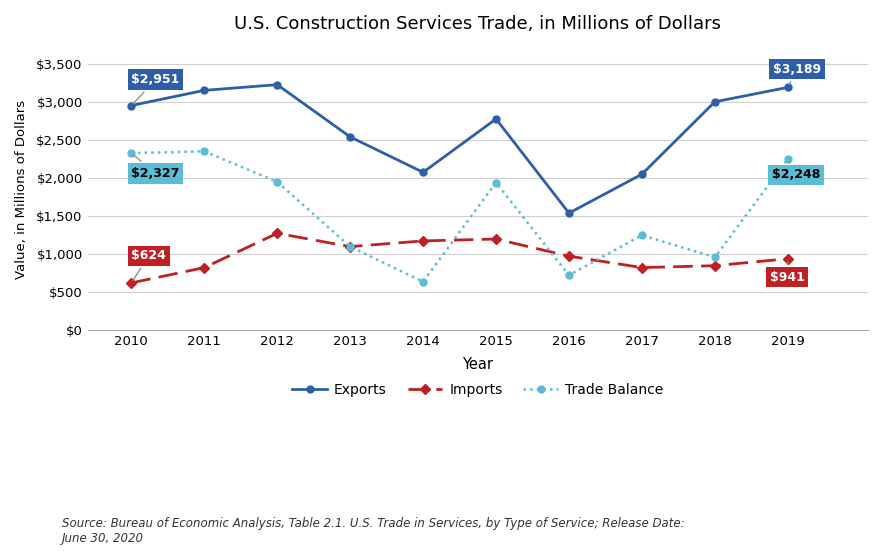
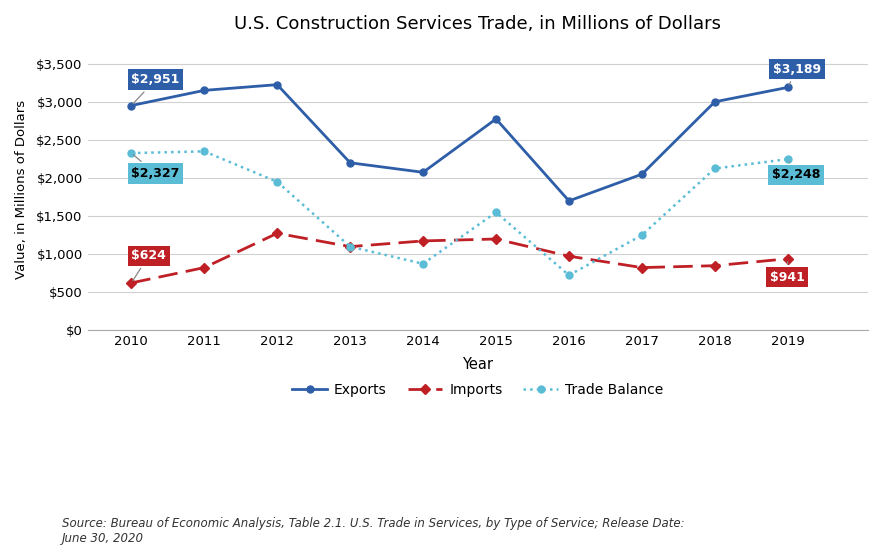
Exports/2013: $2,540 -> $2,200
Trade Balance/2014: $640 -> $880
Trade Balance/2015: $1,940 -> $1,550
Exports/2016: $1,540 -> $1,700
Trade Balance/2018: $960 -> $2,120
